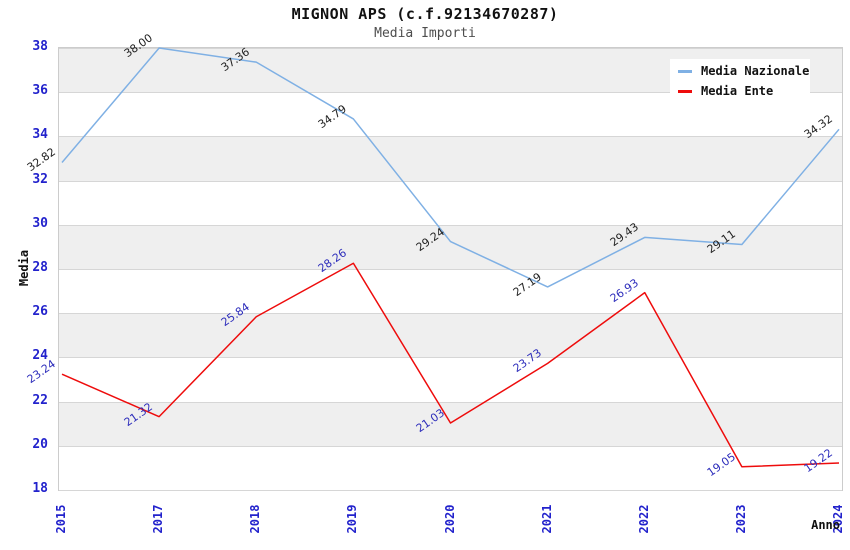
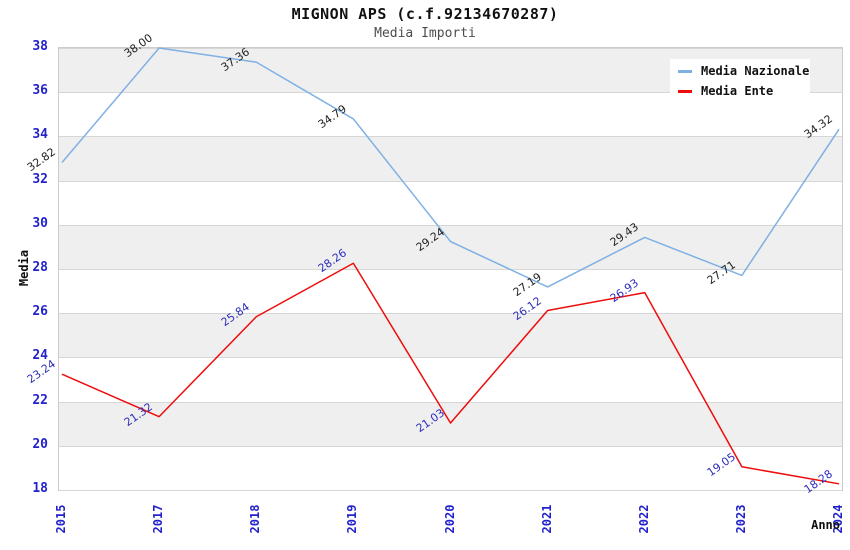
Media Ente/2021: 23.73 -> 26.12
Media Nazionale/2023: 29.11 -> 27.71
Media Ente/2024: 19.22 -> 18.28
